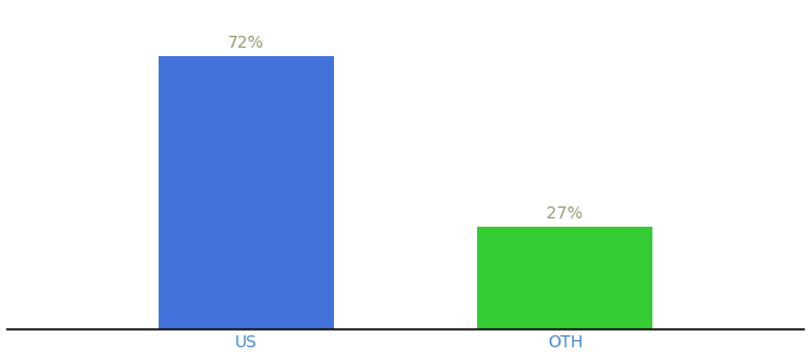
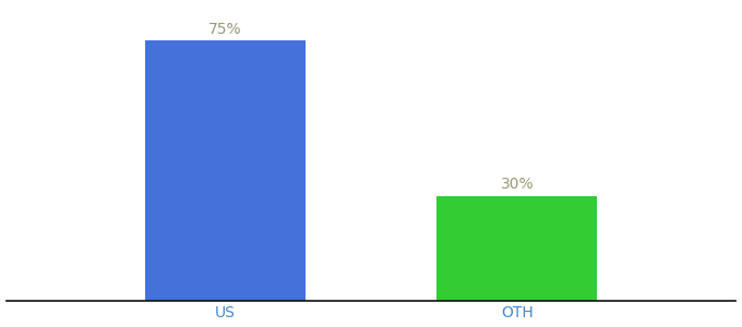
US: 72% -> 75%
OTH: 27% -> 30%
